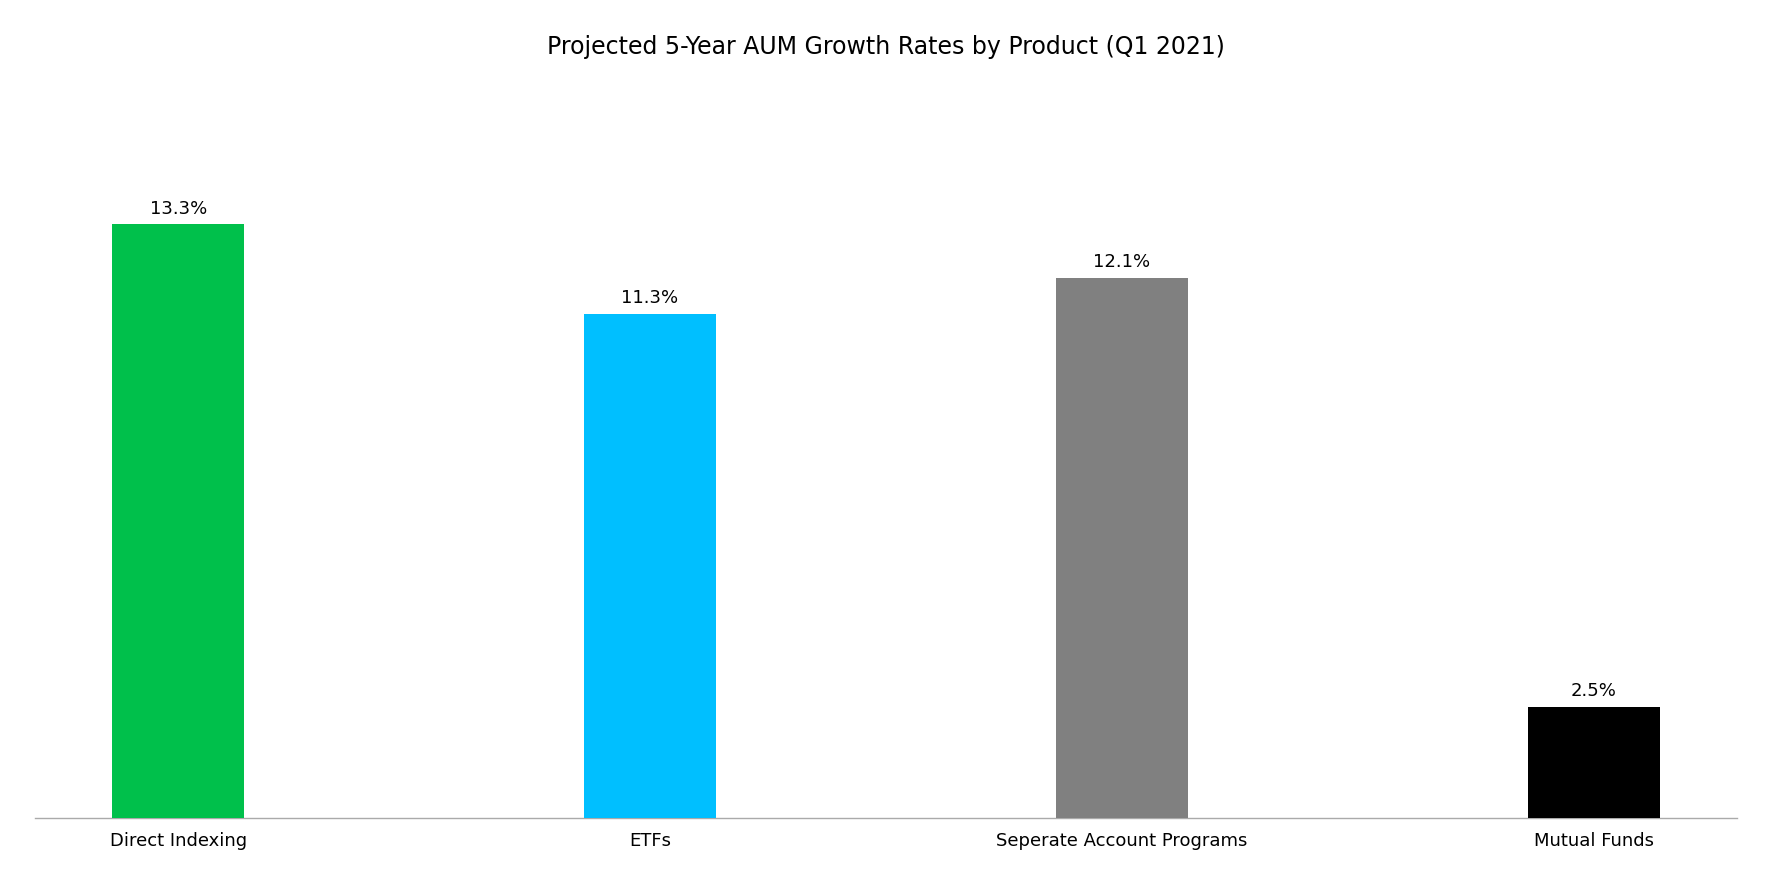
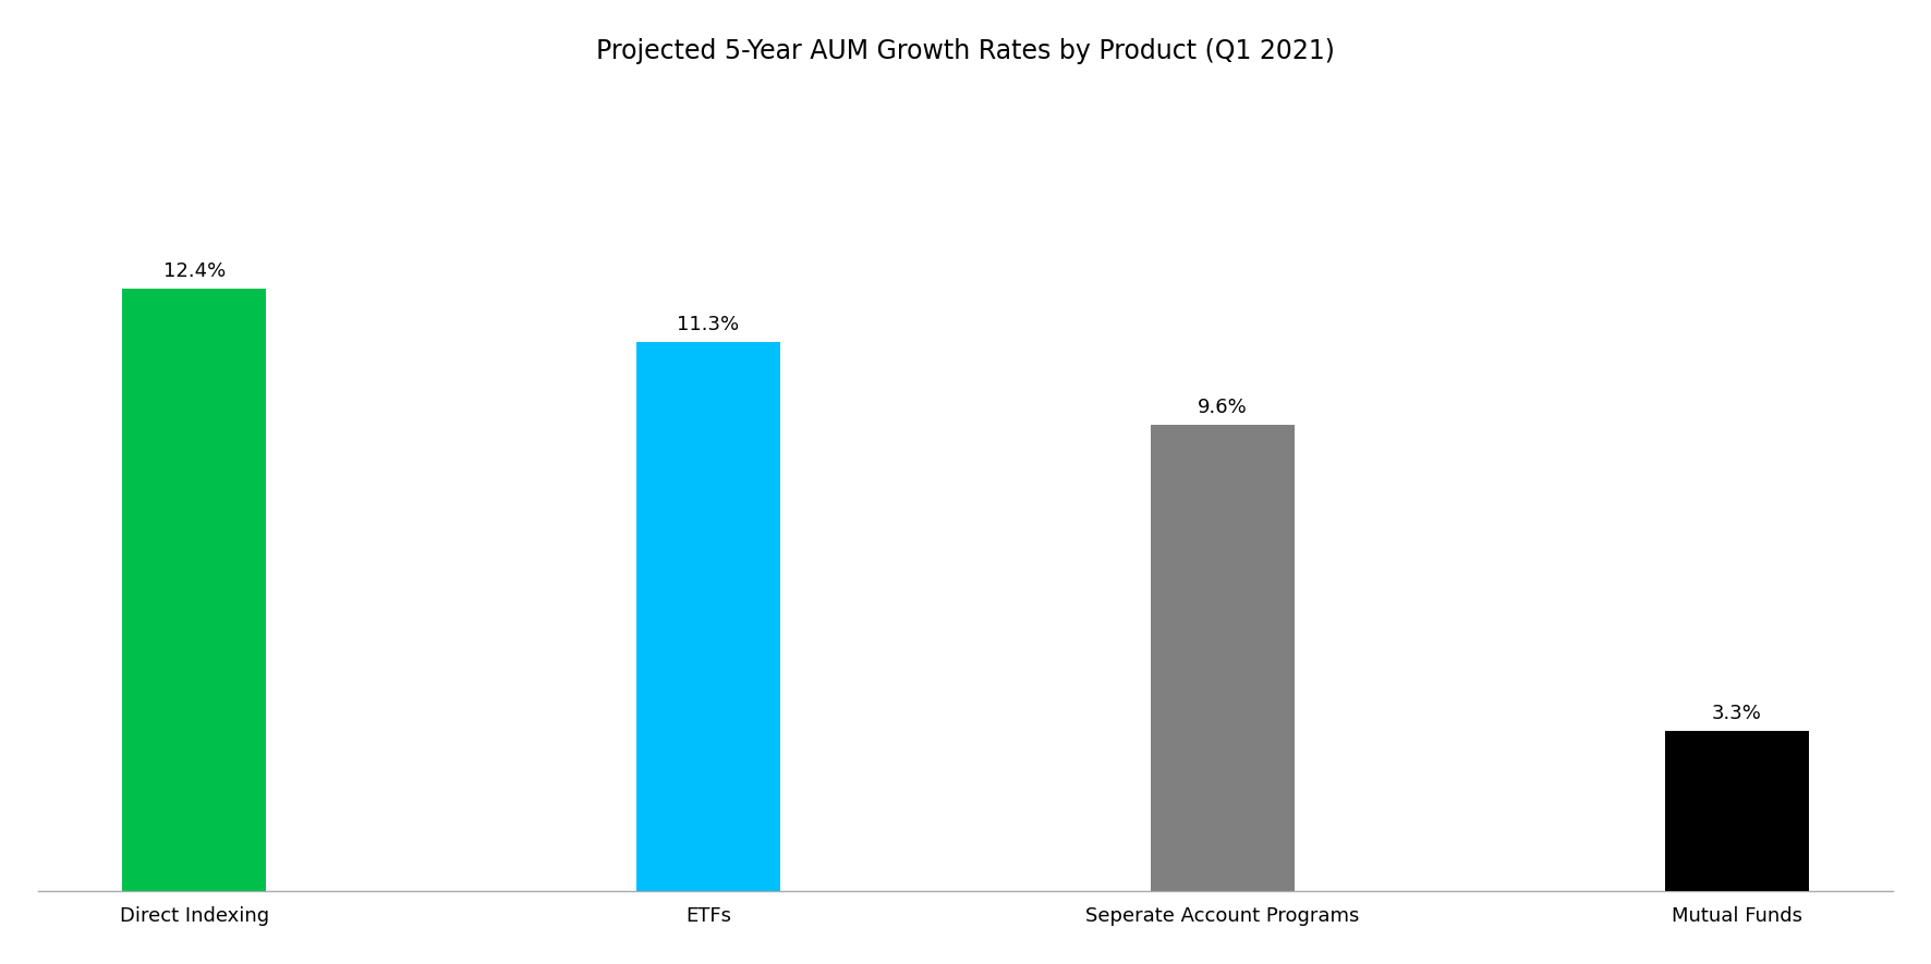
Direct Indexing: 13.3% -> 12.4%
Seperate Account Programs: 12.1% -> 9.6%
Mutual Funds: 2.5% -> 3.3%
